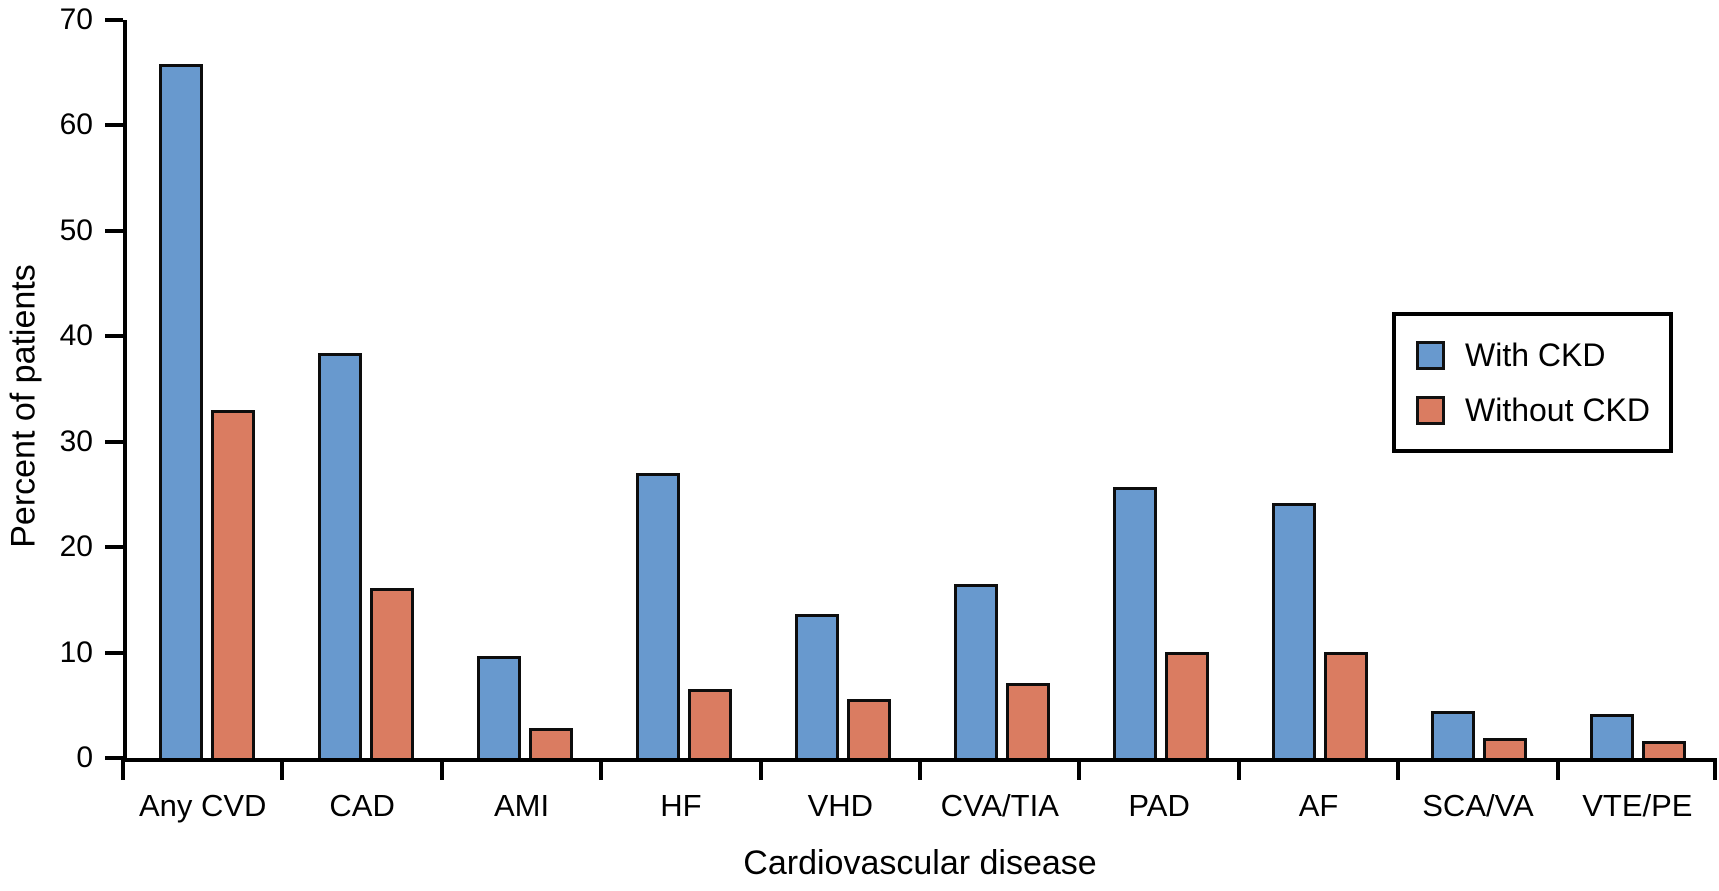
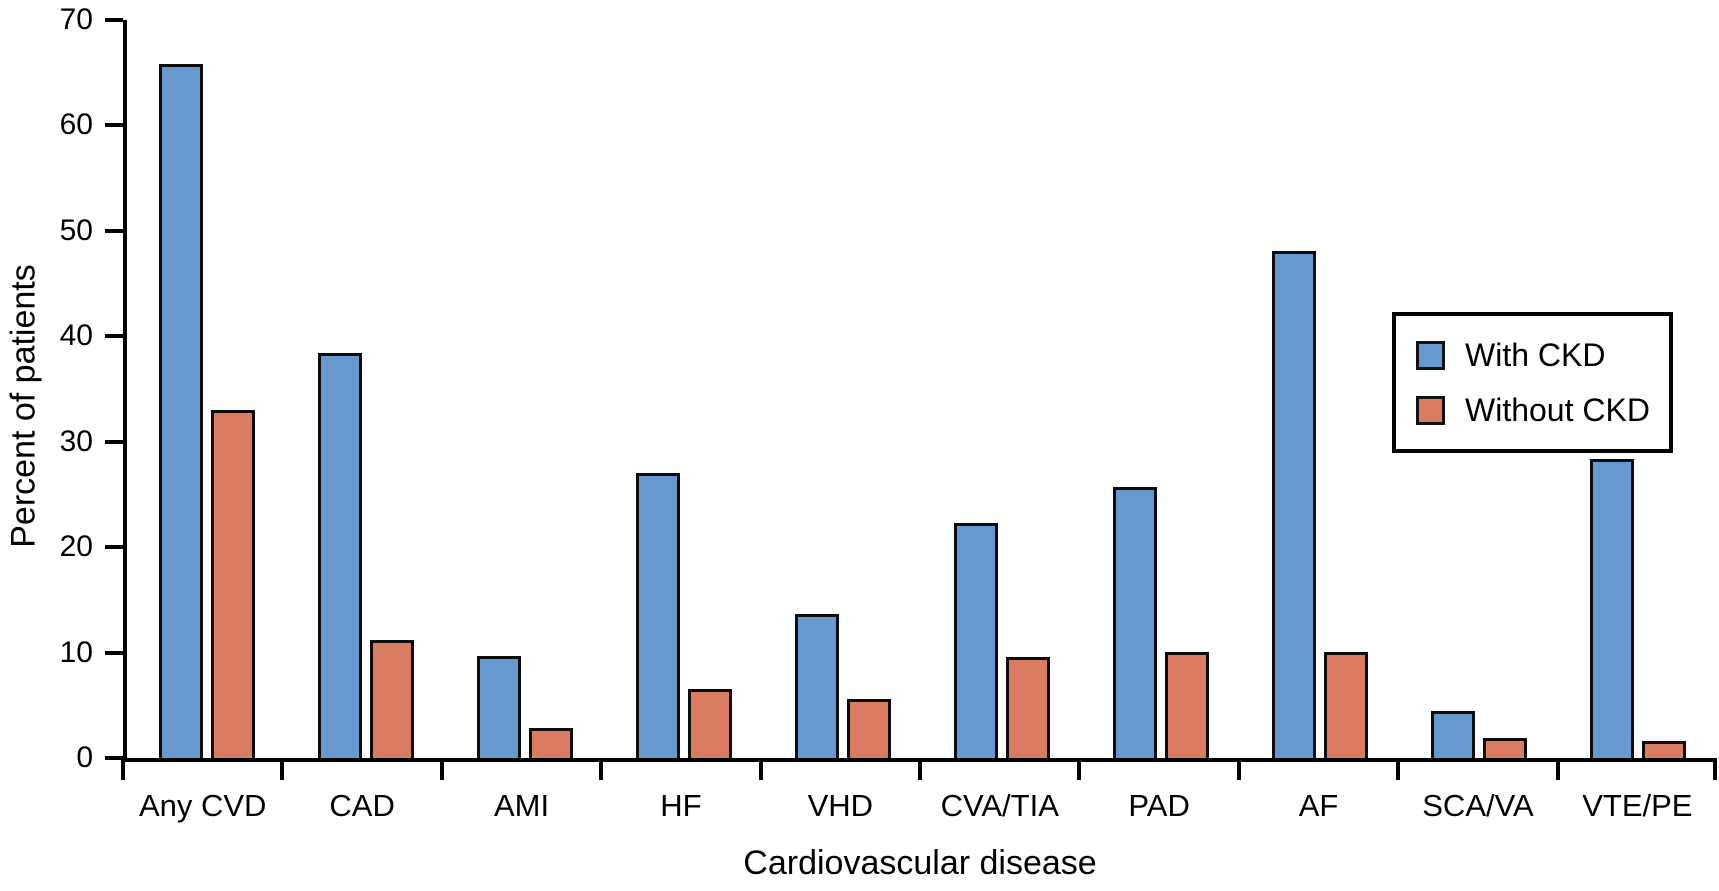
Without CKD/CAD: 16.1 -> 11.2
With CKD/CVA/TIA: 16.5 -> 22.3
Without CKD/CVA/TIA: 7.1 -> 9.6
With CKD/AF: 24.2 -> 48.1
With CKD/VTE/PE: 4.2 -> 28.4
